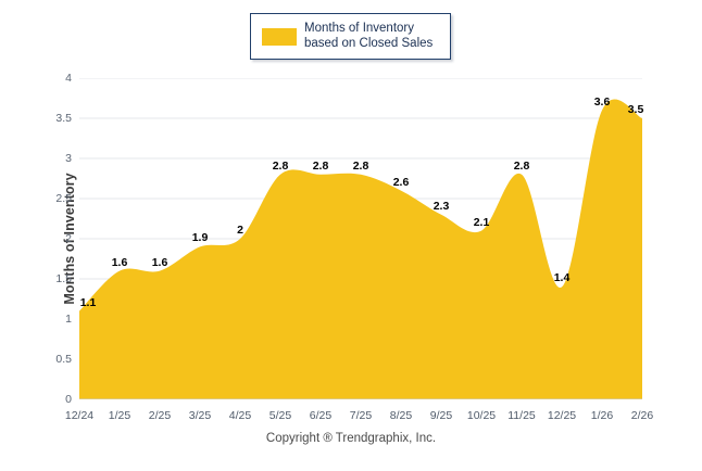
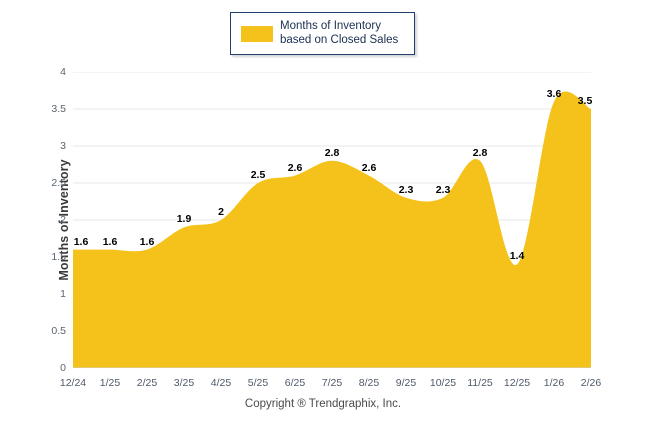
12/24: 1.1 -> 1.6
5/25: 2.8 -> 2.5
6/25: 2.8 -> 2.6
10/25: 2.1 -> 2.3
